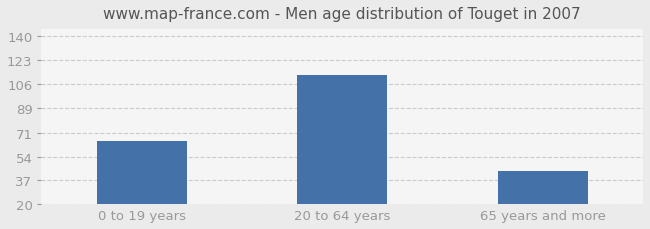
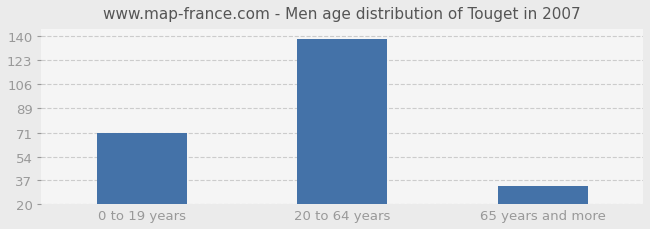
0 to 19 years: 65 -> 71
20 to 64 years: 112 -> 138
65 years and more: 44 -> 33
